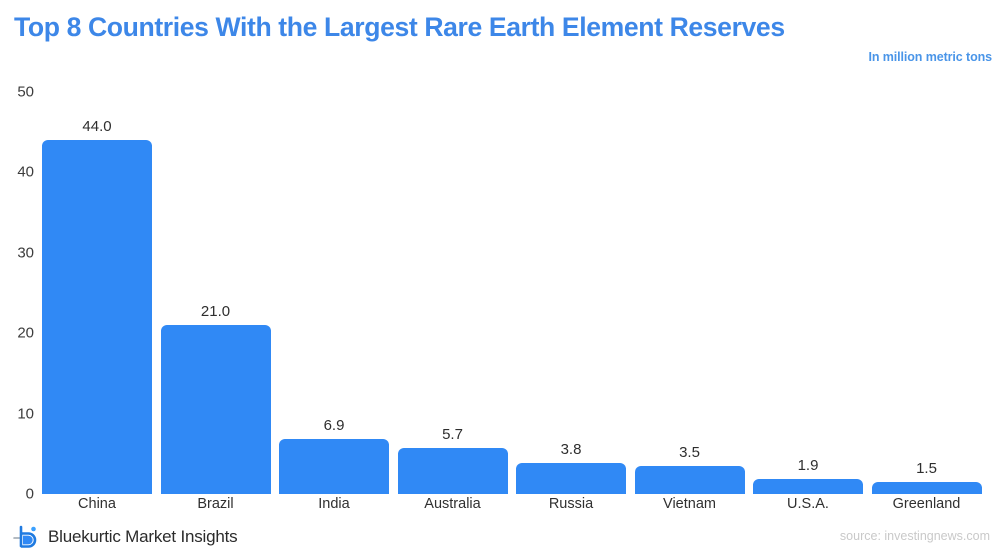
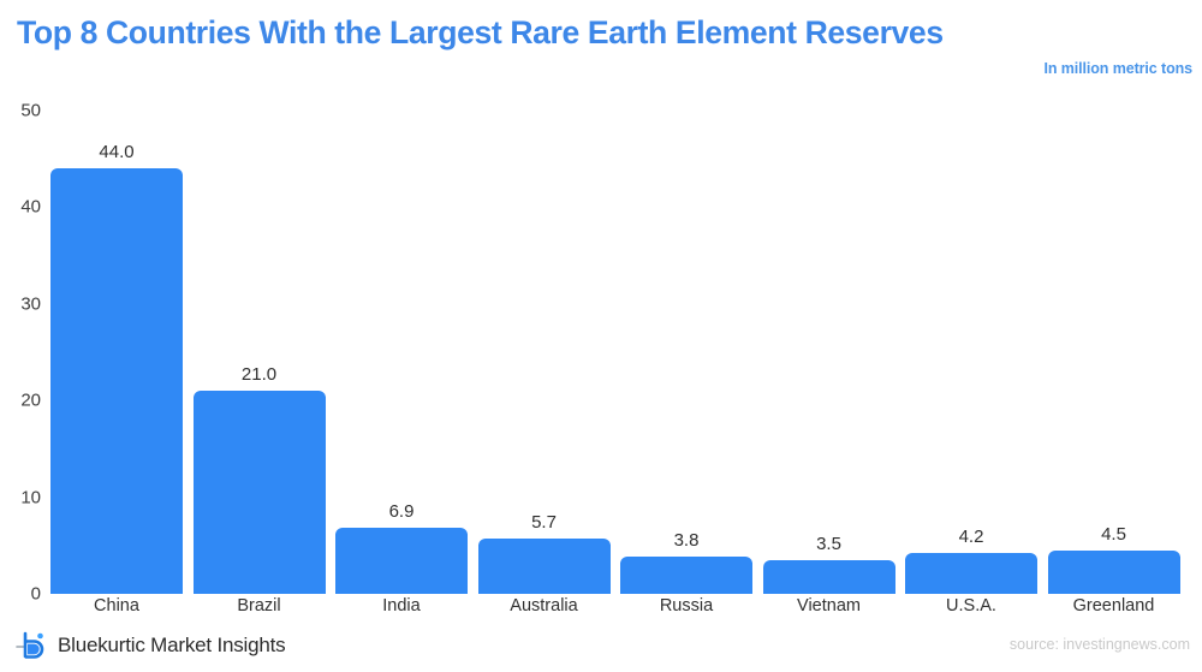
U.S.A.: 1.9 -> 4.2
Greenland: 1.5 -> 4.5
